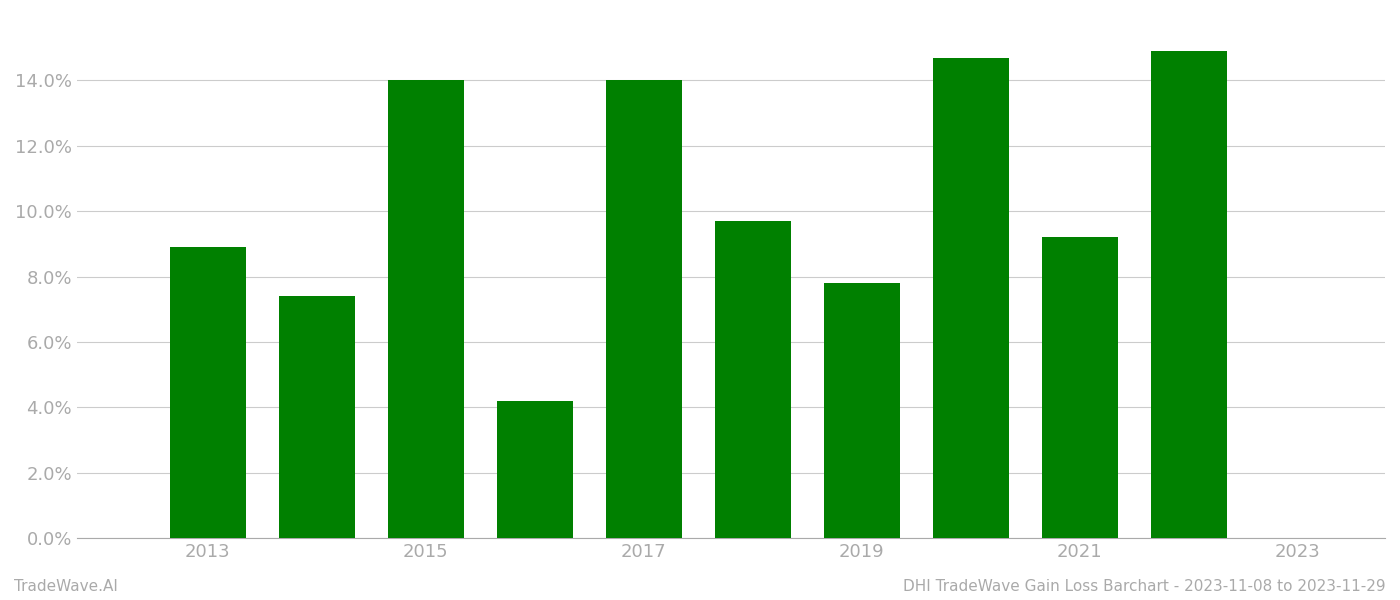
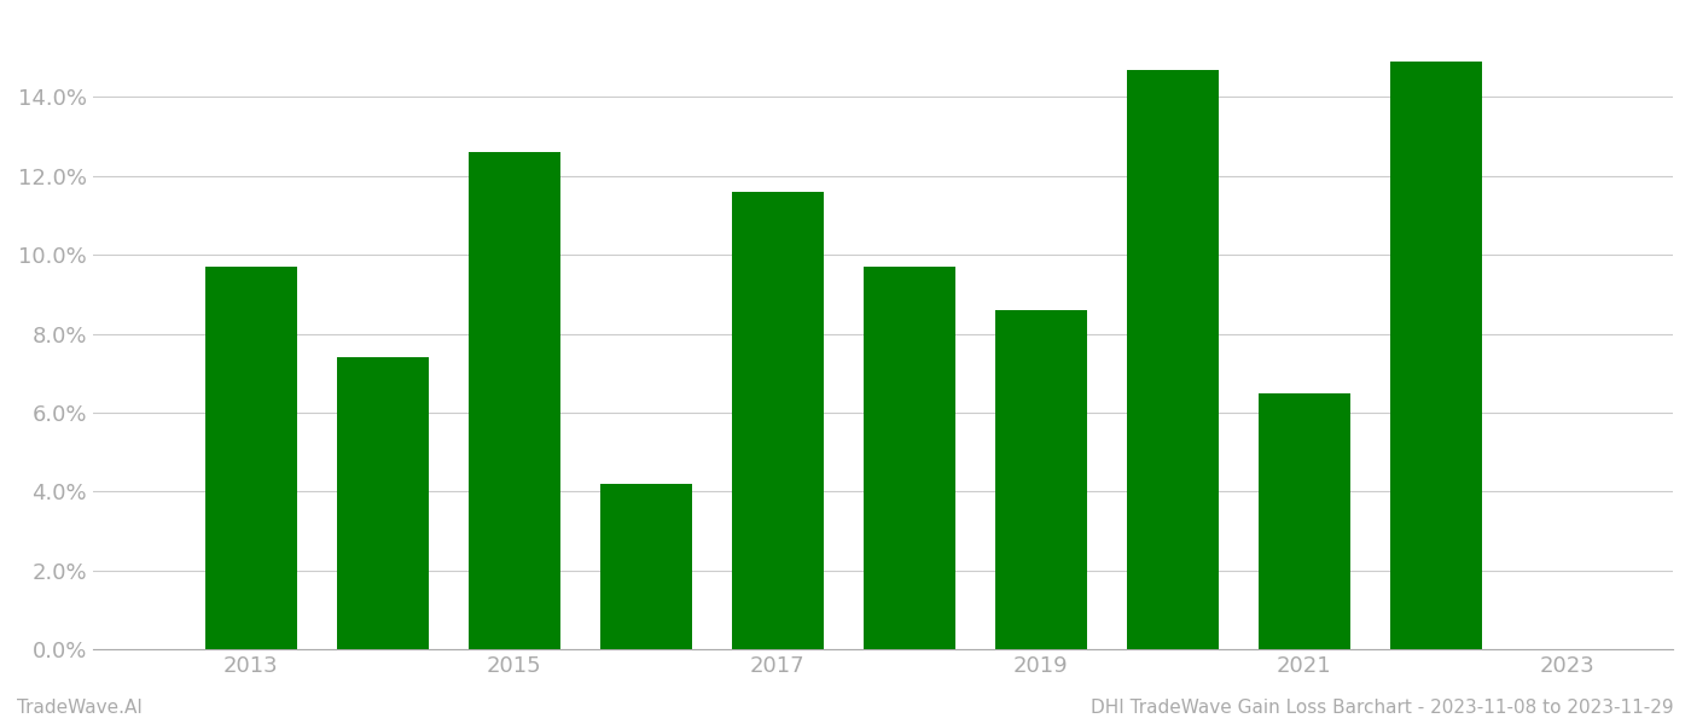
2013: 8.9% -> 9.7%
2015: 14.0% -> 12.6%
2017: 14.0% -> 11.6%
2019: 7.8% -> 8.6%
2021: 9.2% -> 6.5%
